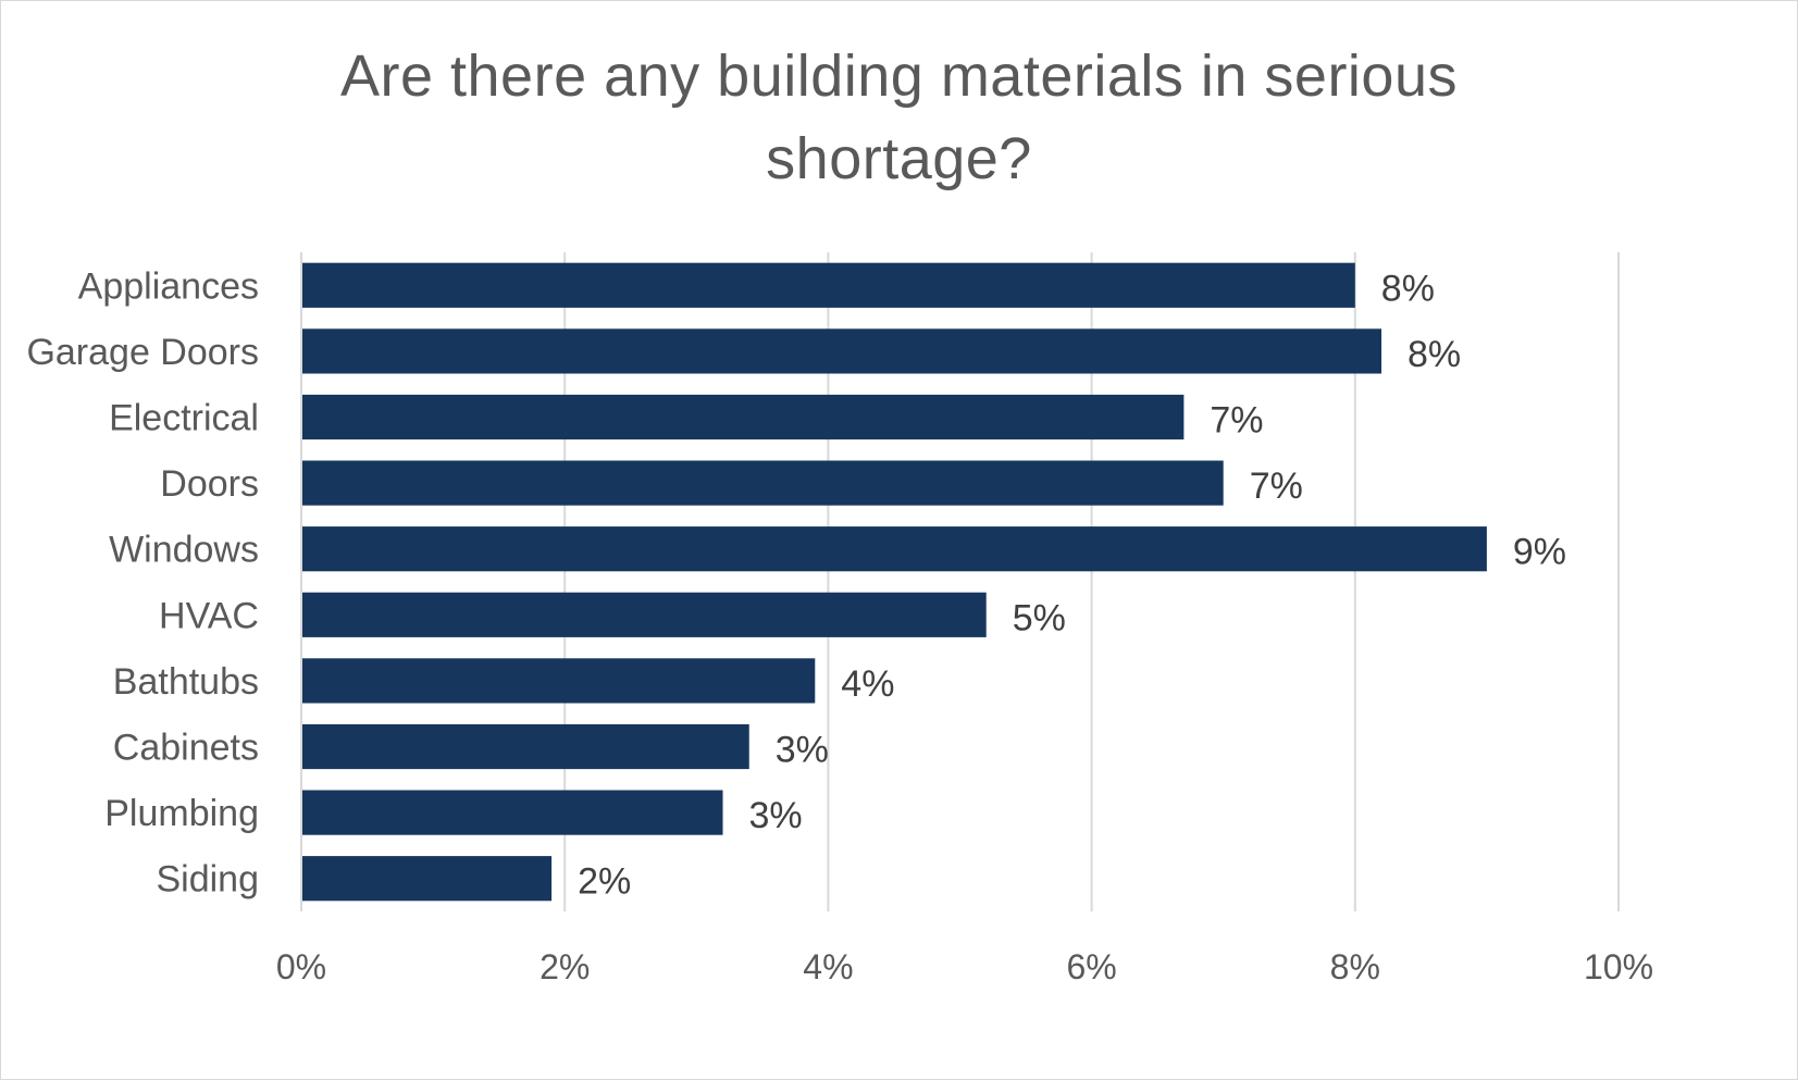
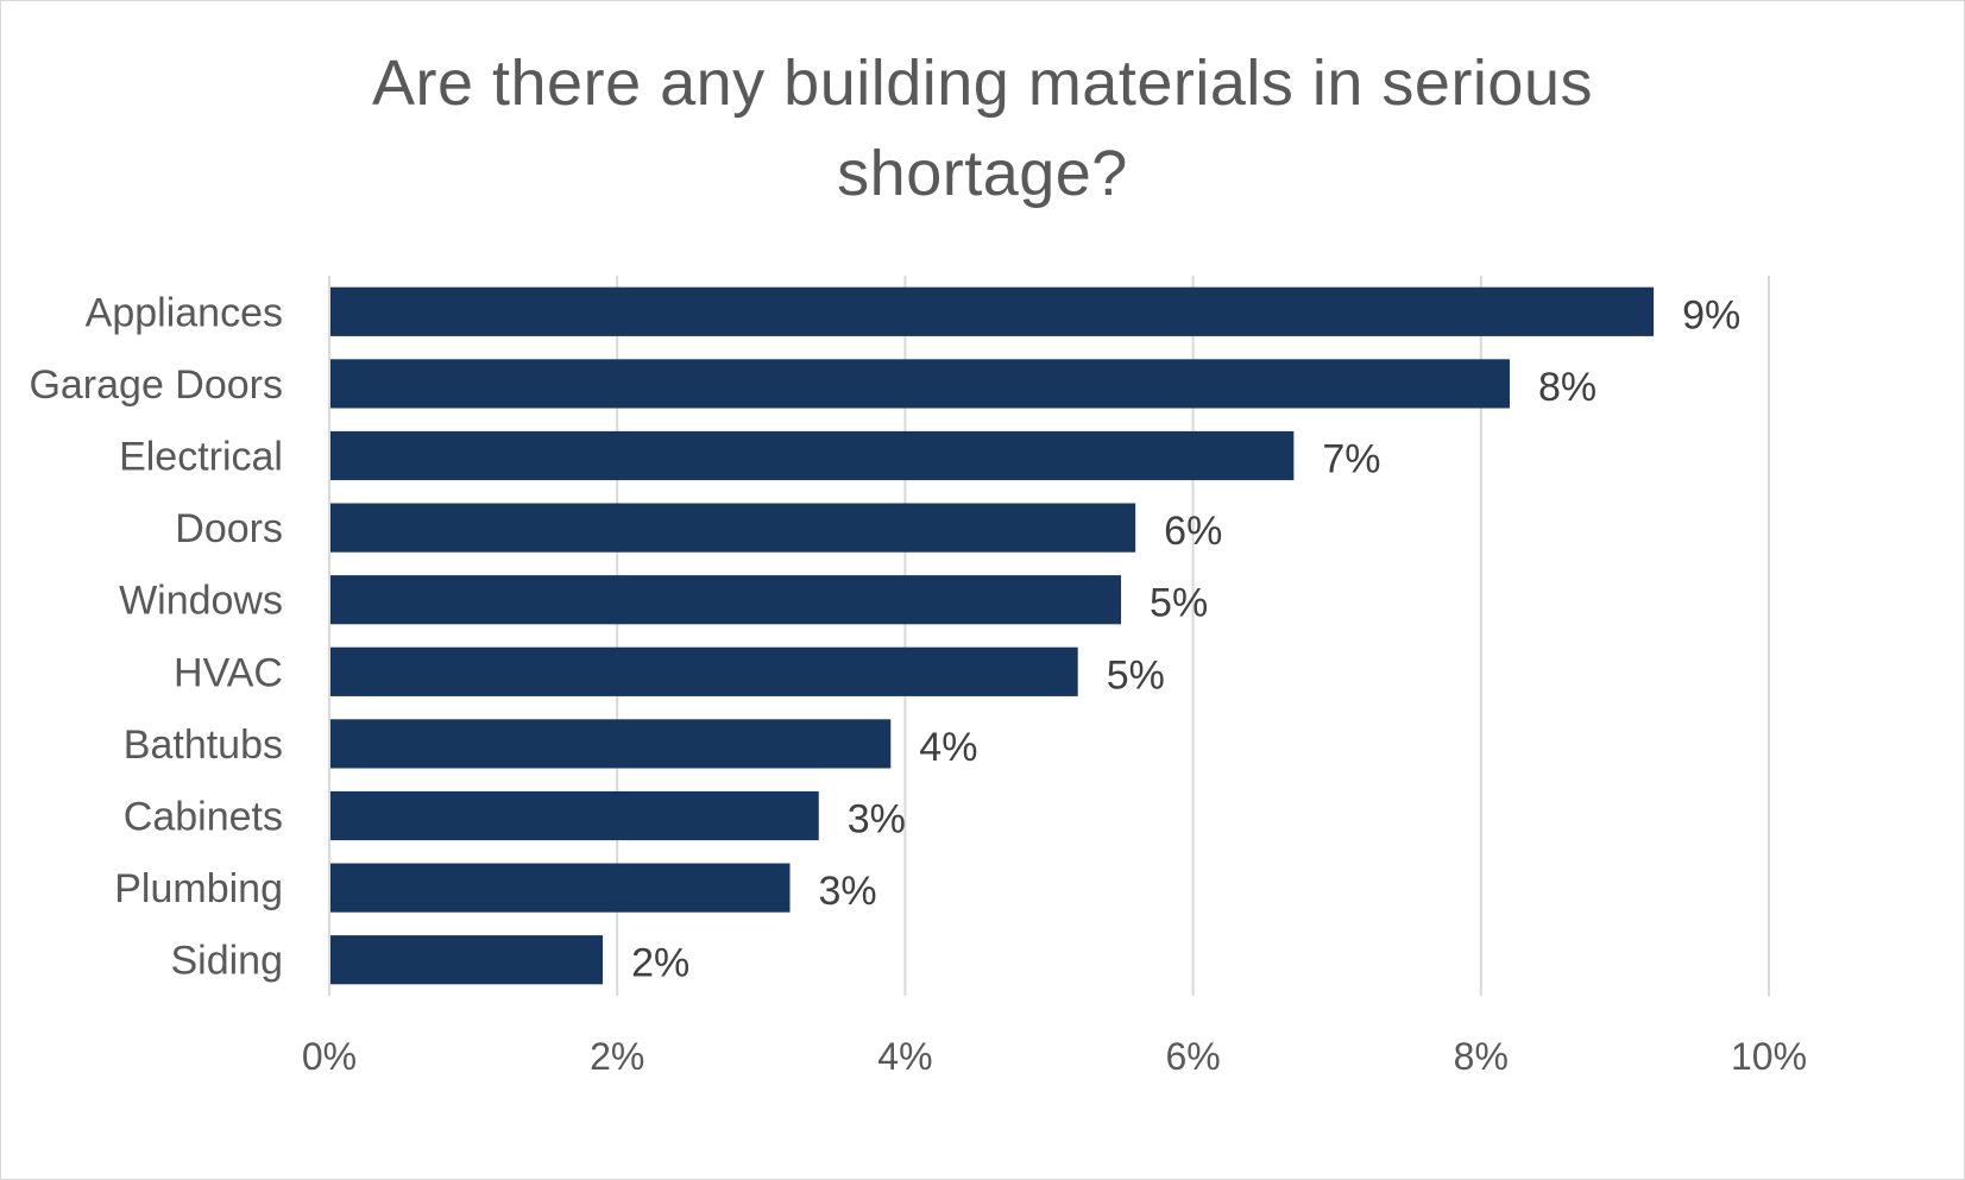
Appliances: 8% -> 9%
Doors: 7% -> 6%
Windows: 9% -> 5%
